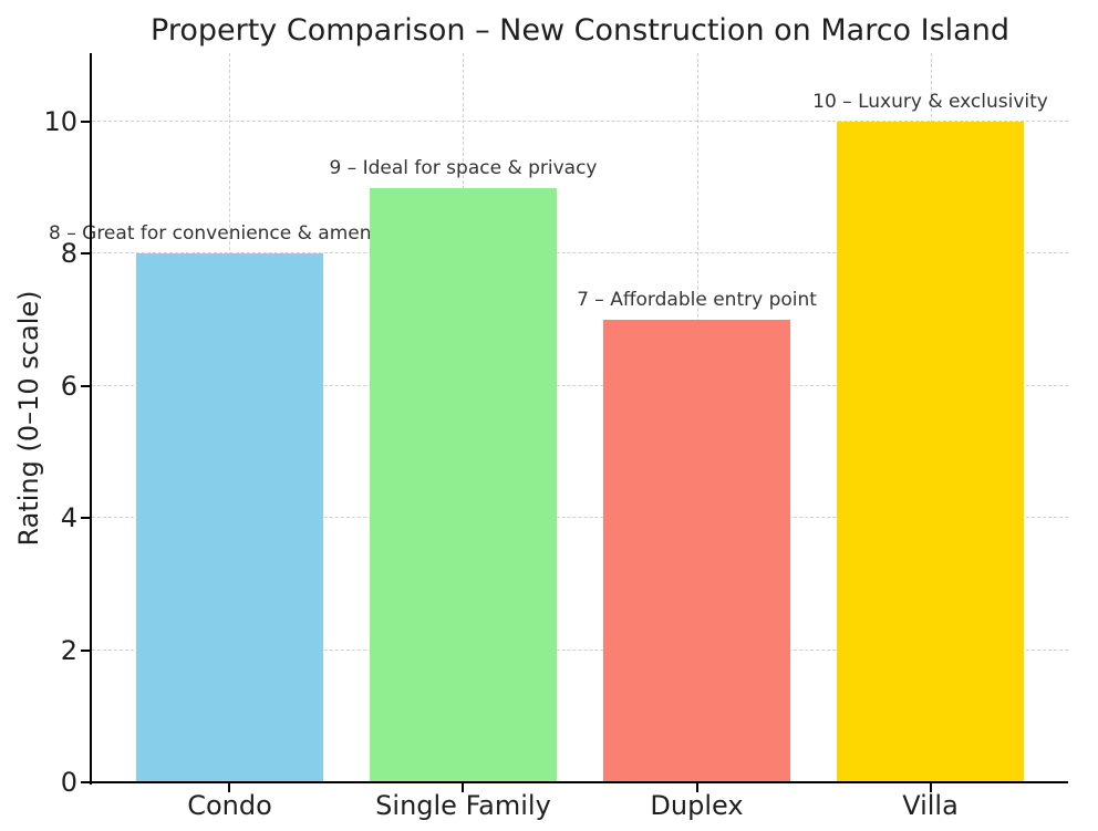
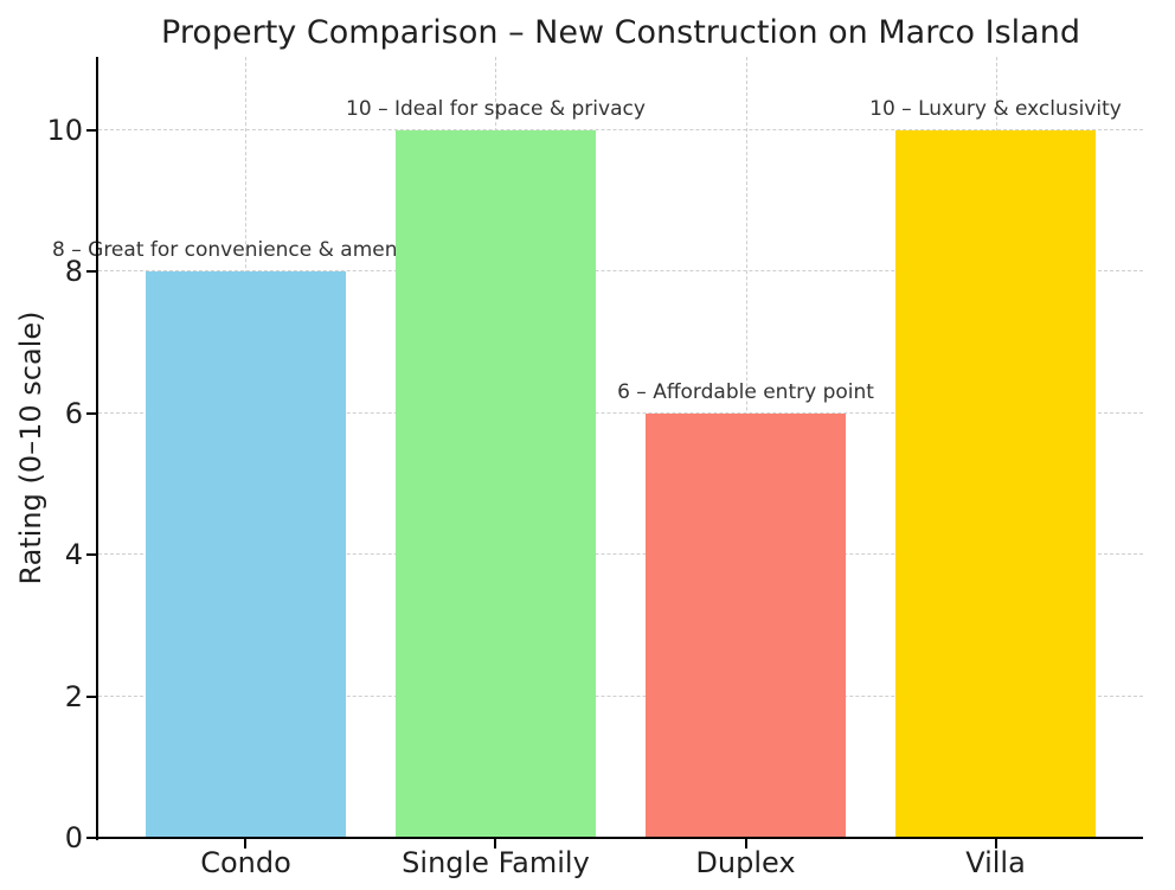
Single Family: 9 -> 10
Duplex: 7 -> 6
